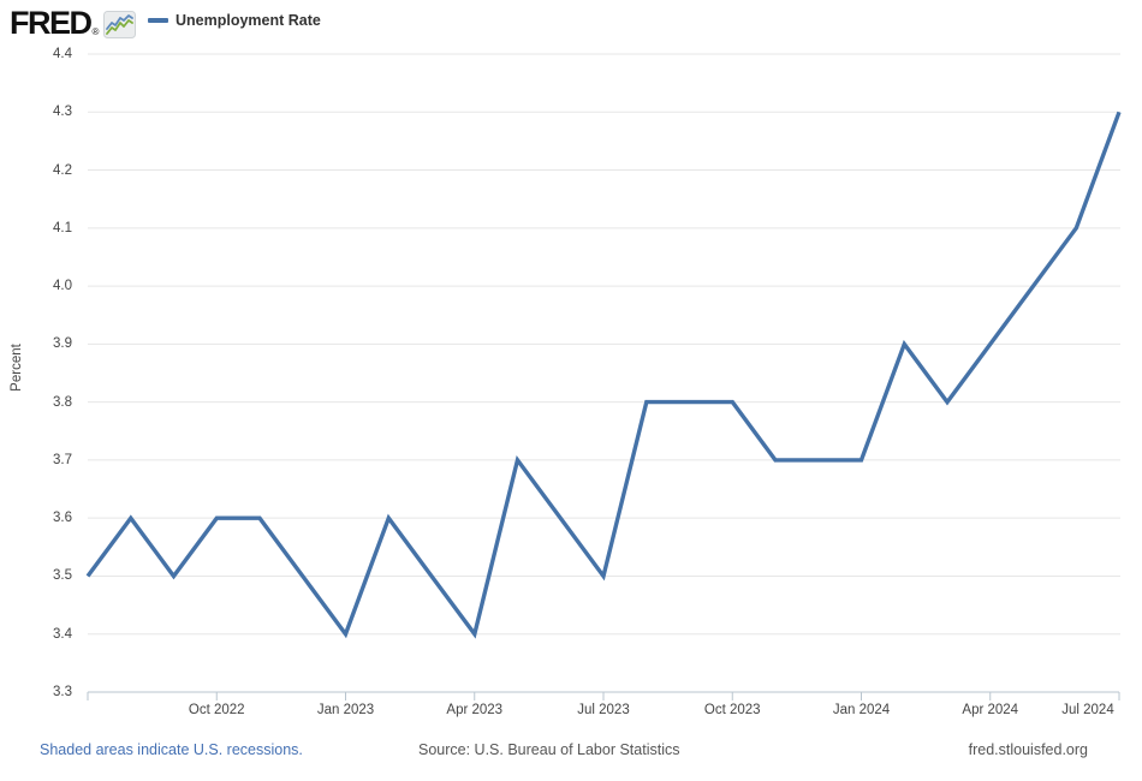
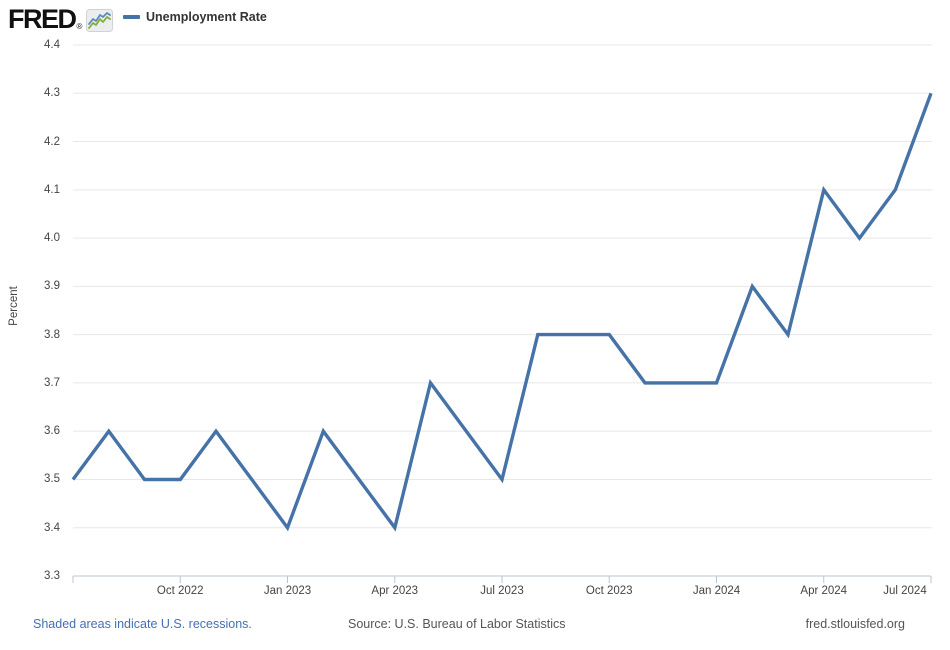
Oct 2022: 3.6 -> 3.5
Apr 2024: 3.9 -> 4.1
